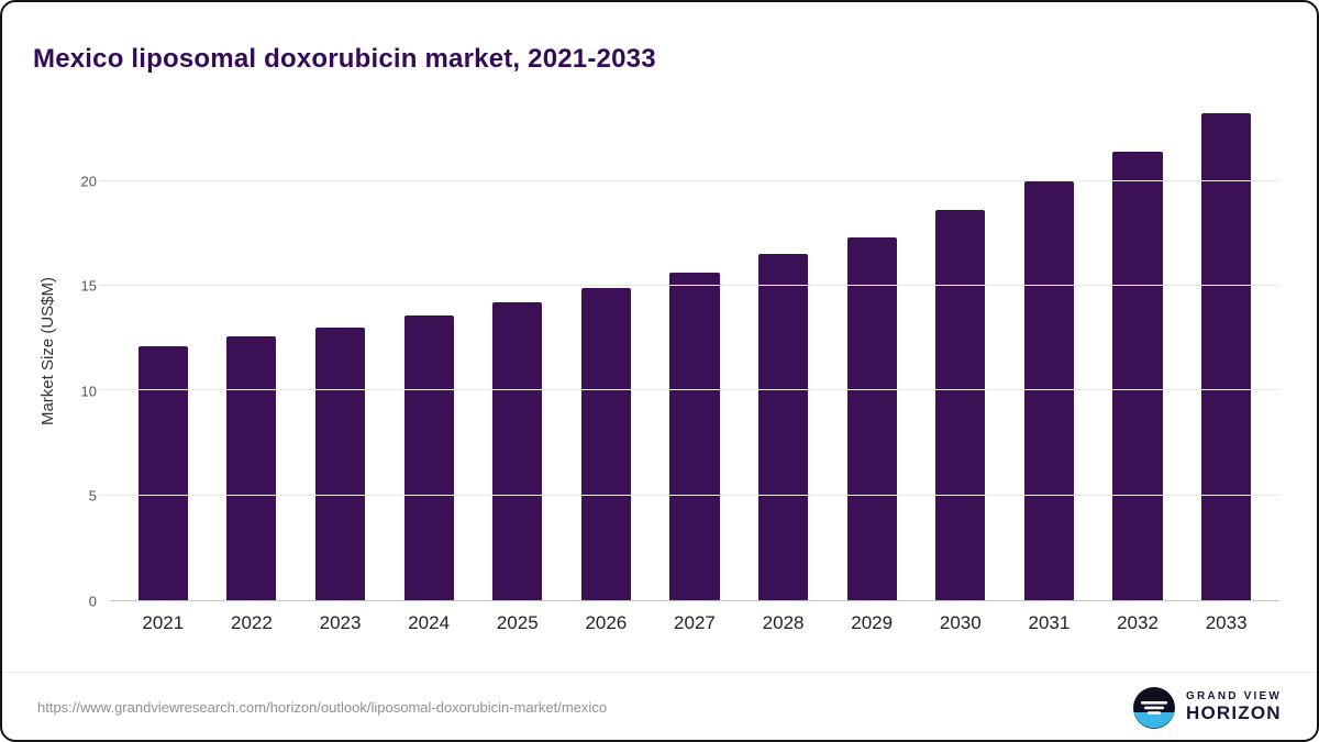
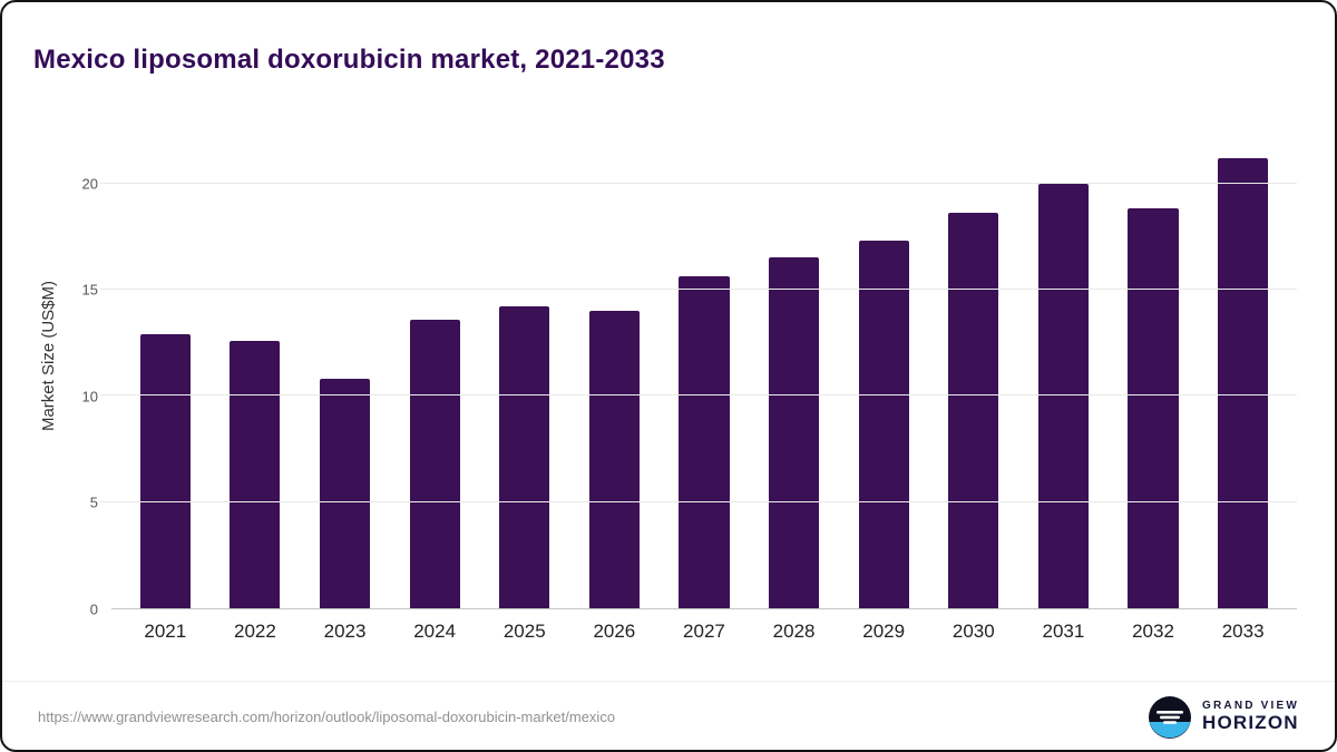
2021: 12.1 -> 12.9
2023: 13.0 -> 10.8
2026: 14.9 -> 14.0
2032: 21.4 -> 18.8
2033: 23.2 -> 21.2
